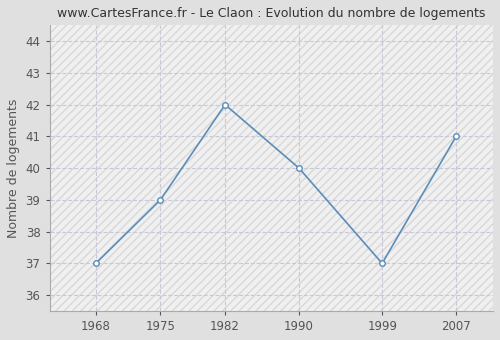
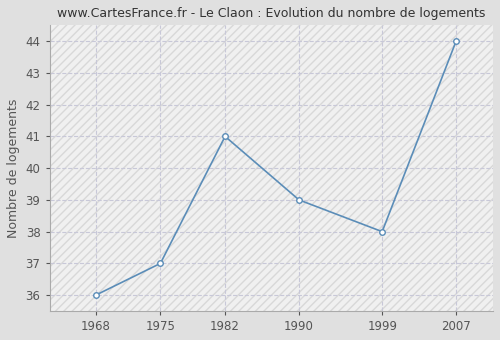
1968: 37 -> 36
1975: 39 -> 37
1982: 42 -> 41
1990: 40 -> 39
1999: 37 -> 38
2007: 41 -> 44
